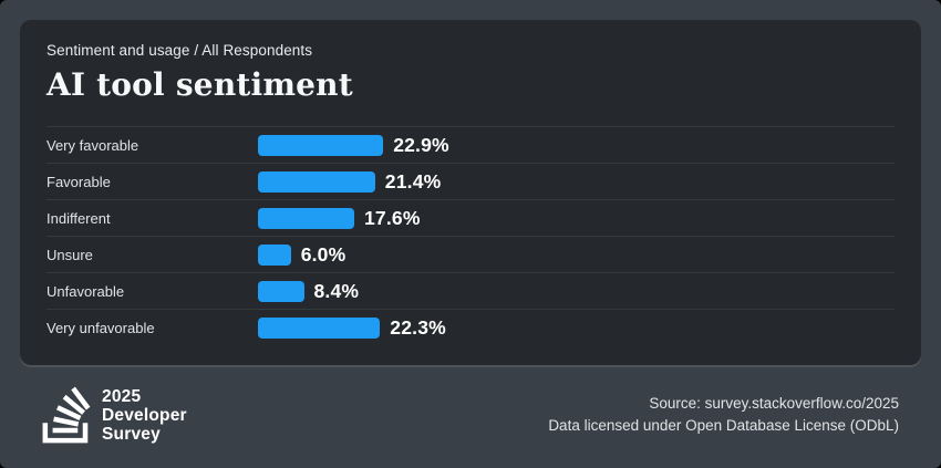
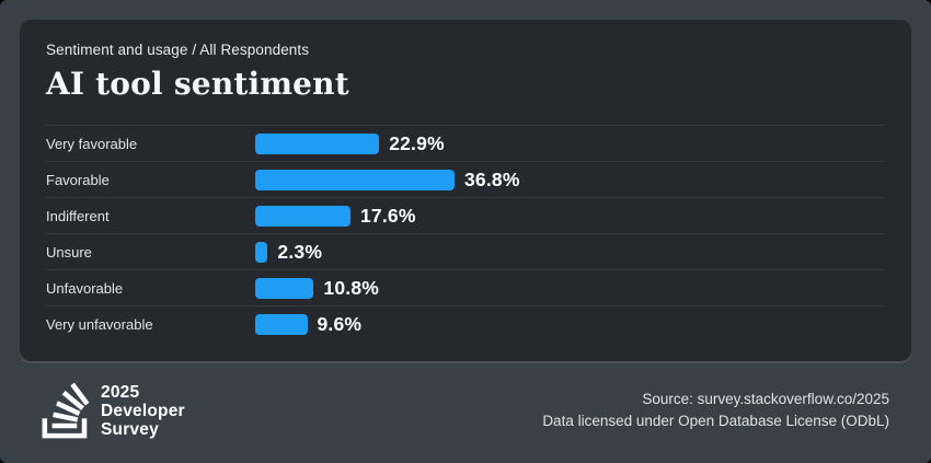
Favorable: 21.4% -> 36.8%
Unsure: 6.0% -> 2.3%
Unfavorable: 8.4% -> 10.8%
Very unfavorable: 22.3% -> 9.6%
